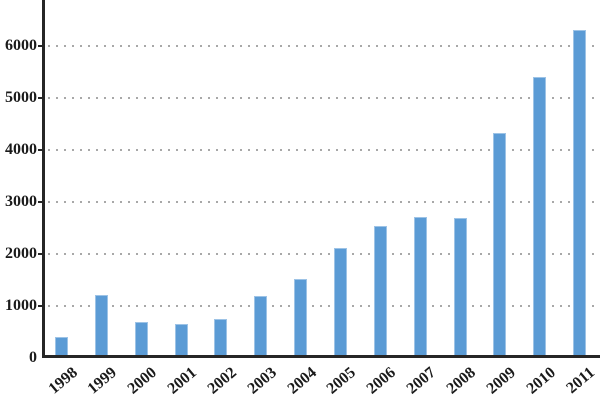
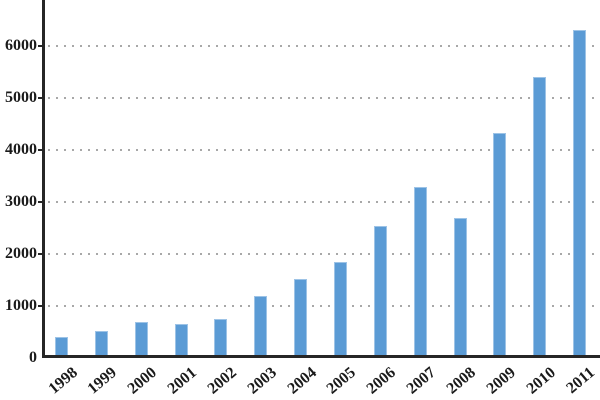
1999: 1200 -> 500
2005: 2100 -> 1800
2007: 2700 -> 3300
